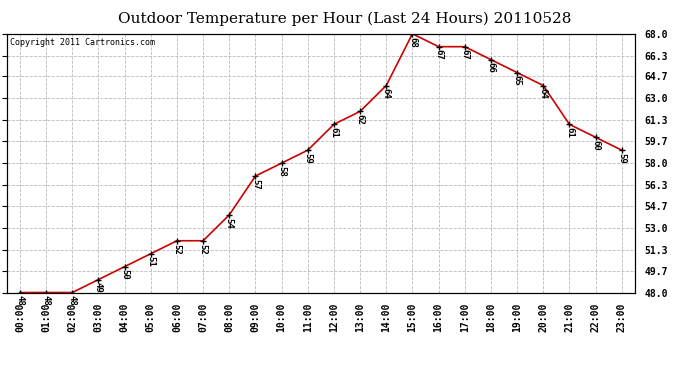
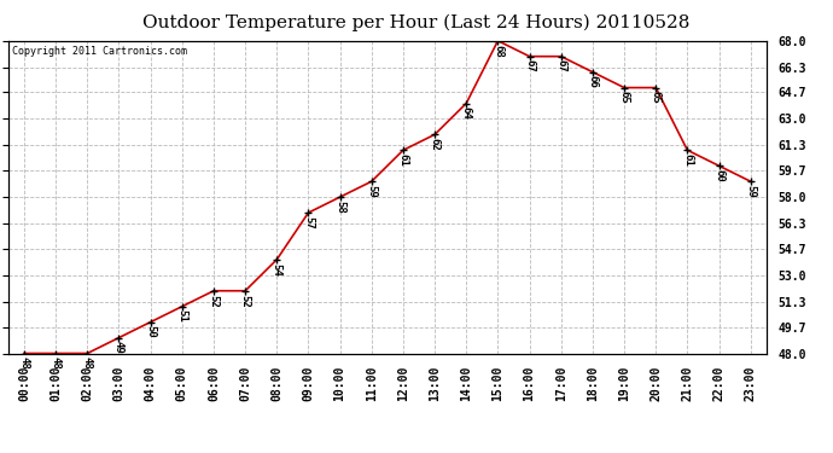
20:00: 64 -> 65
